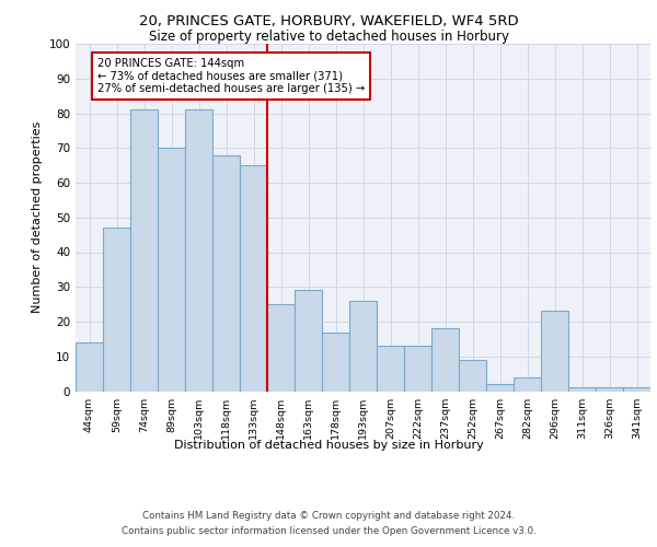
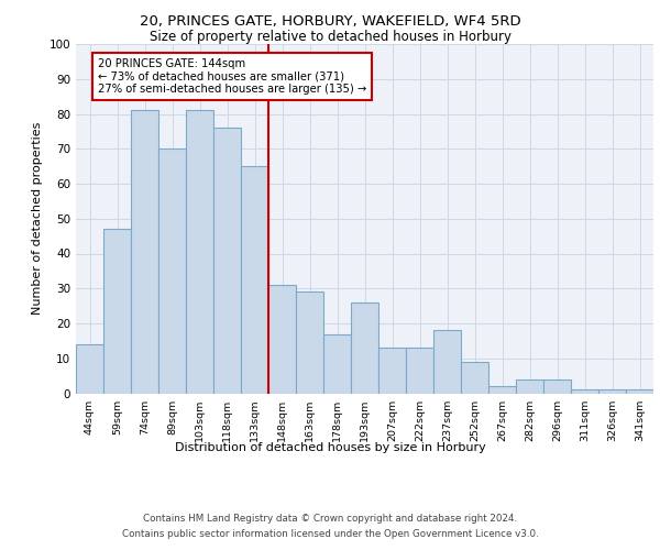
118sqm: 68 -> 76
148sqm: 25 -> 31
296sqm: 23 -> 4
